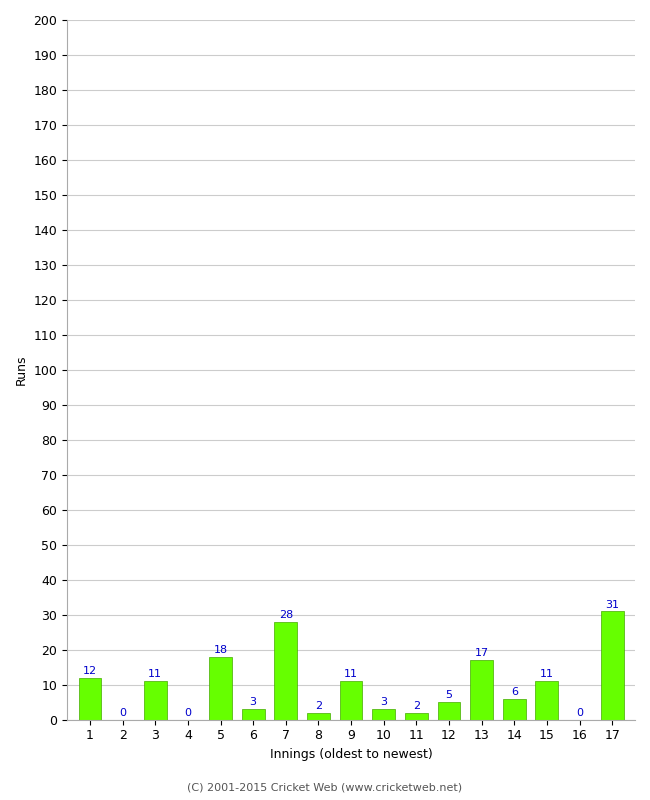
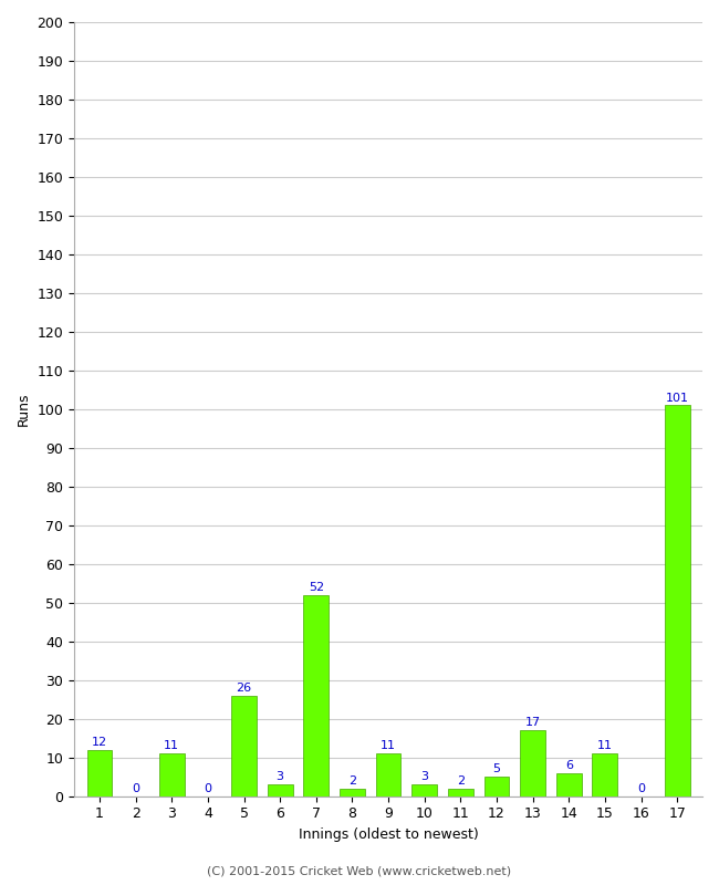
5: 18 -> 26
7: 28 -> 52
17: 31 -> 101
